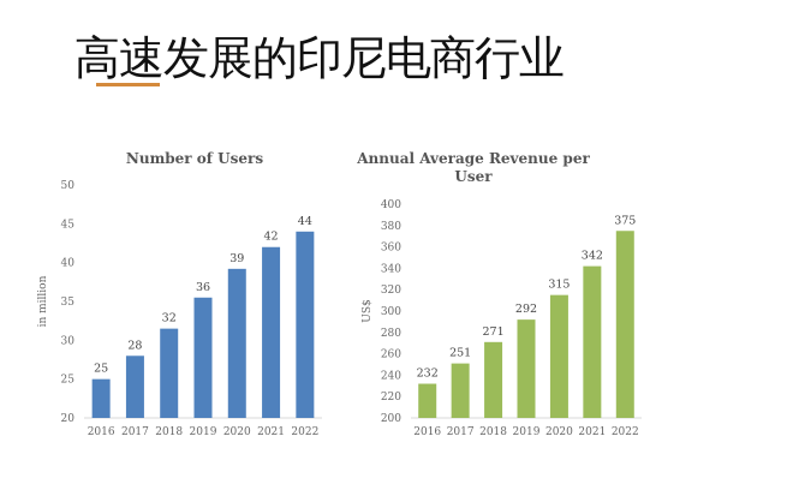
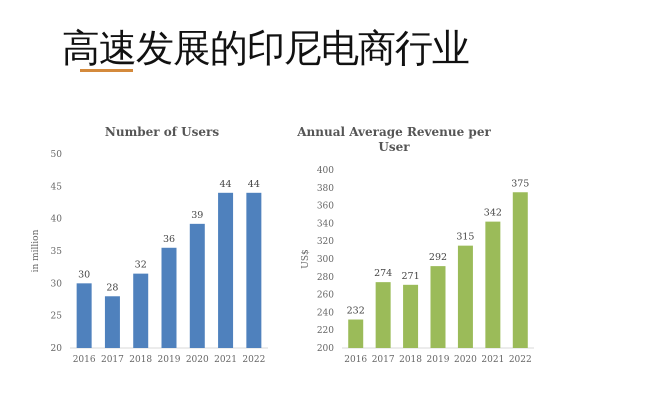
Number of Users/2016: 25 -> 30
Number of Users/2021: 42 -> 44
Annual Average Revenue per User/2017: 251 -> 274
